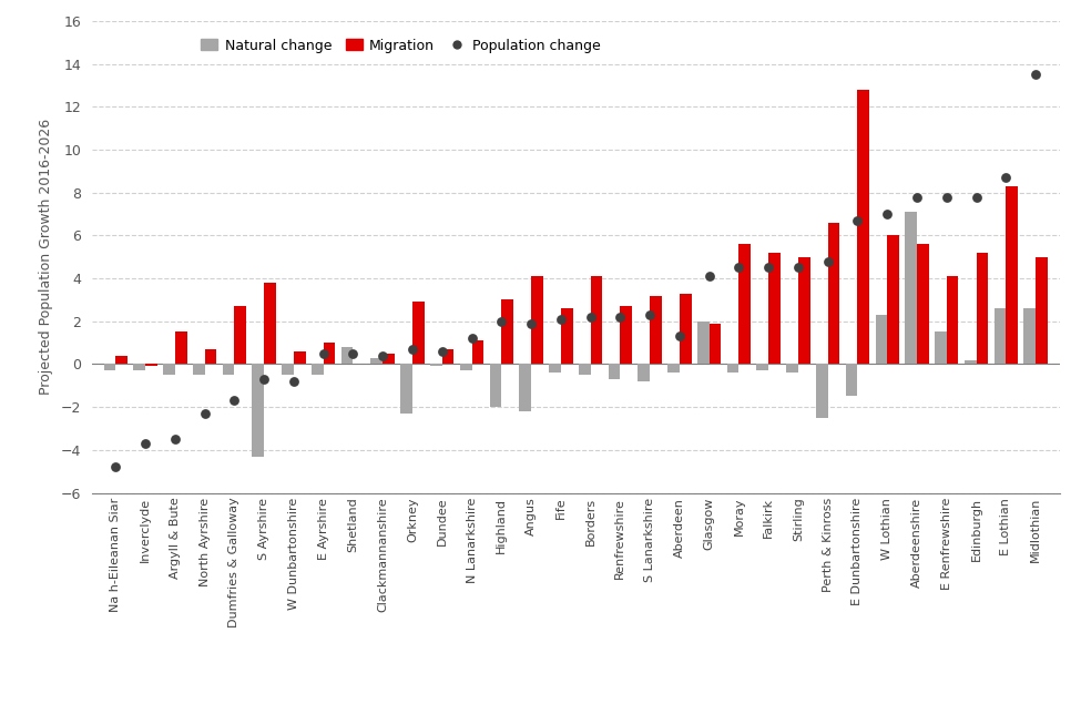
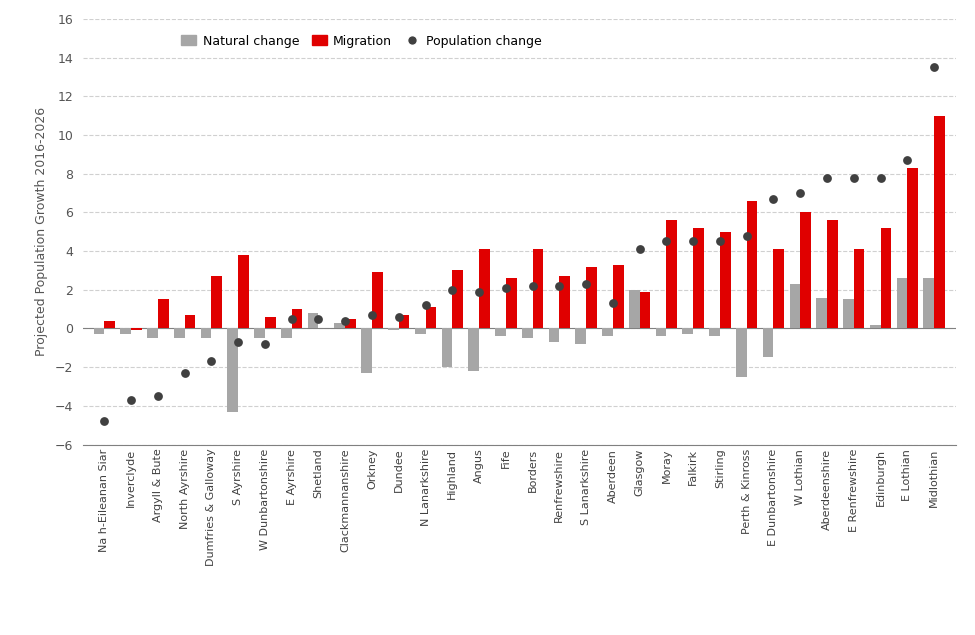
Migration/E Dunbartonshire: 12.8 -> 4.1
Natural change/Aberdeenshire: 7.1 -> 1.6
Migration/Midlothian: 5.0 -> 11.0
